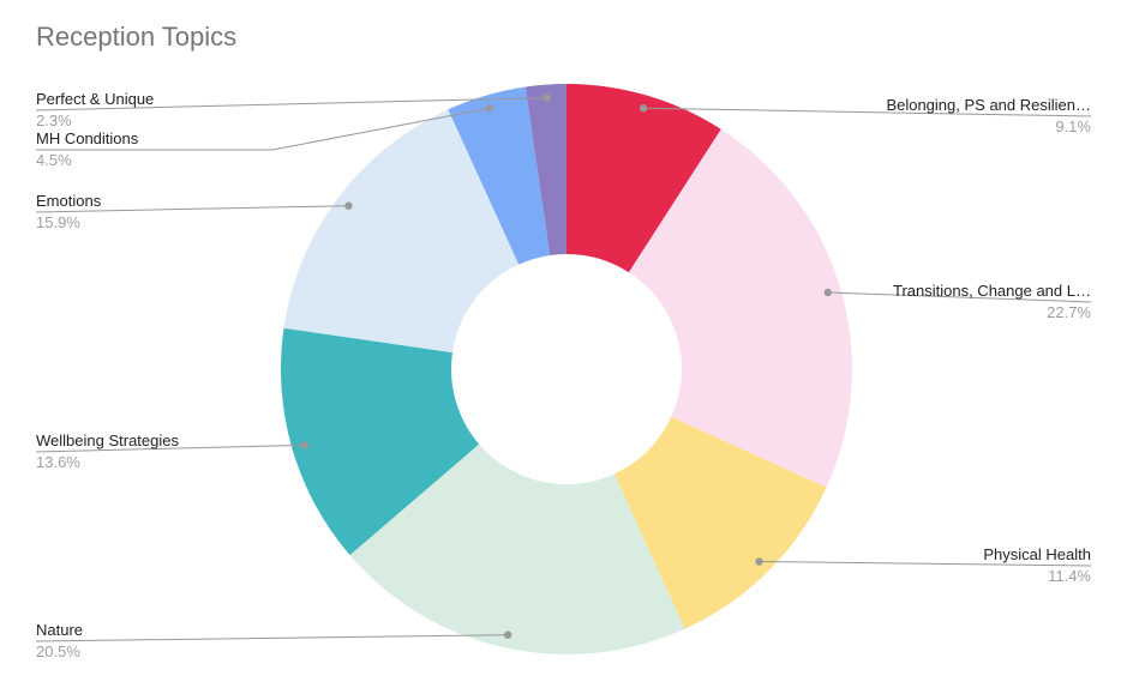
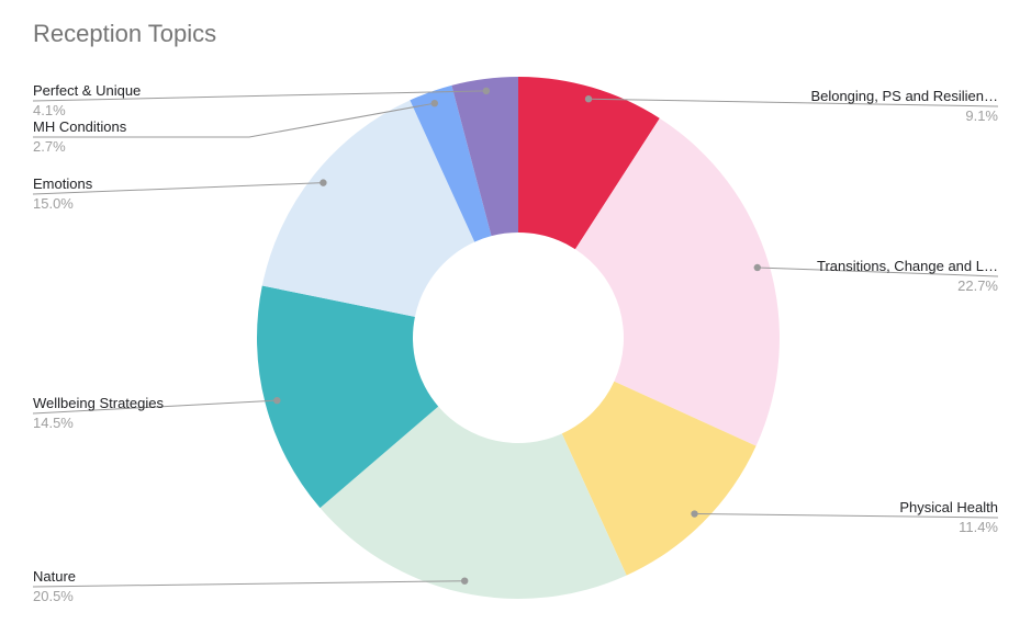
Wellbeing Strategies: 13.6% -> 14.5%
Emotions: 15.9% -> 15.0%
MH Conditions: 4.5% -> 2.7%
Perfect & Unique: 2.3% -> 4.1%
